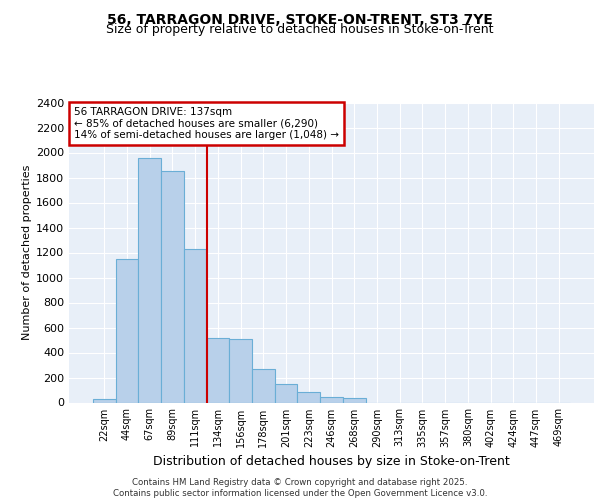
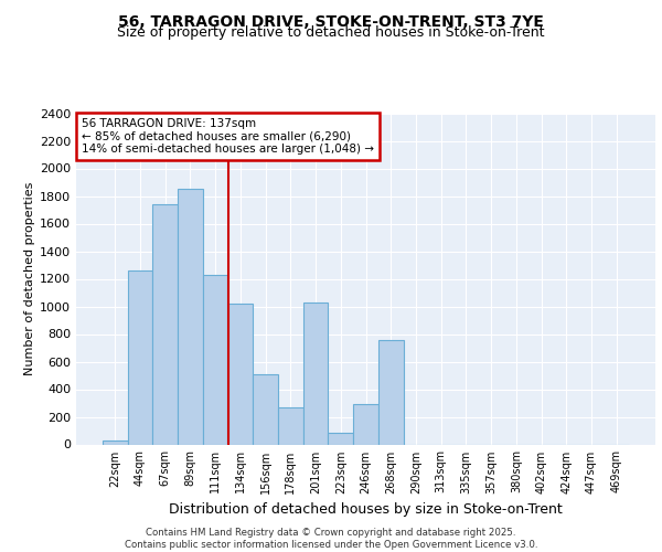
44sqm: 1150 -> 1260
67sqm: 1960 -> 1740
134sqm: 520 -> 1020
201sqm: 150 -> 1030
246sqm: 40 -> 290
268sqm: 40 -> 760
